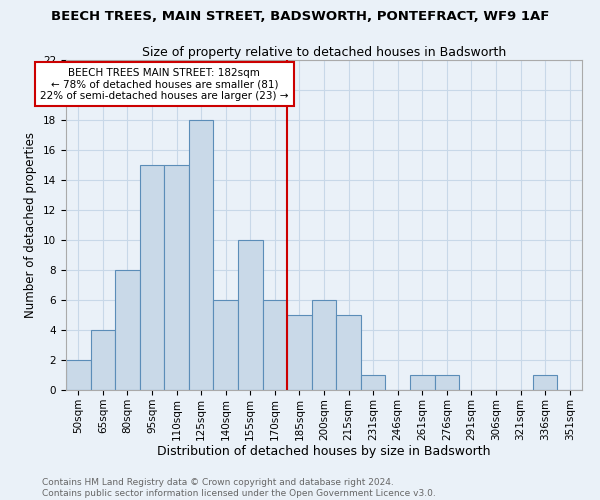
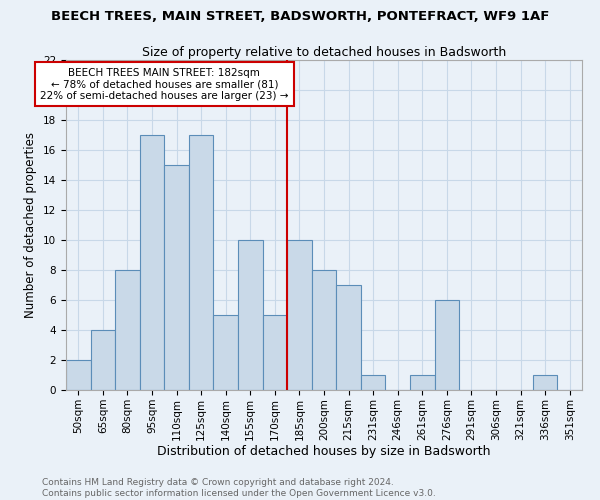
95sqm: 15 -> 17
125sqm: 18 -> 17
140sqm: 6 -> 5
170sqm: 6 -> 5
185sqm: 5 -> 10
200sqm: 6 -> 8
215sqm: 5 -> 7
276sqm: 1 -> 6
